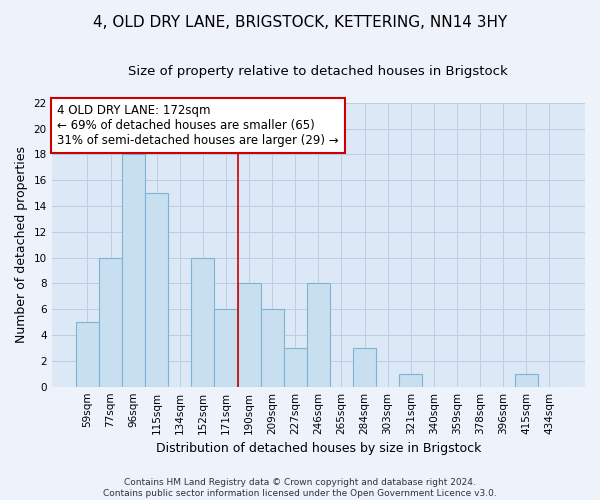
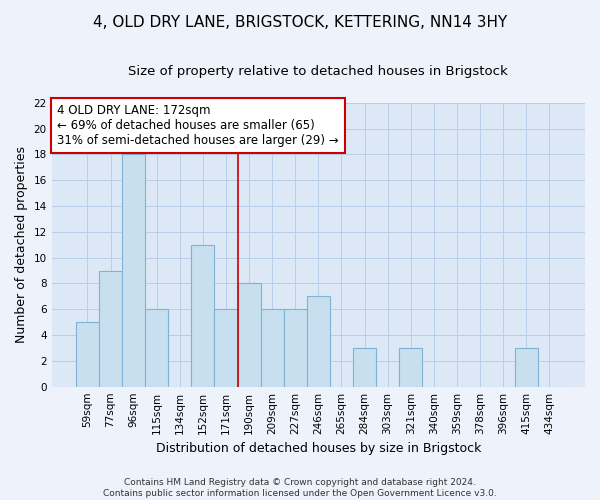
77sqm: 10 -> 9
115sqm: 15 -> 6
152sqm: 10 -> 11
227sqm: 3 -> 6
246sqm: 8 -> 7
321sqm: 1 -> 3
415sqm: 1 -> 3
